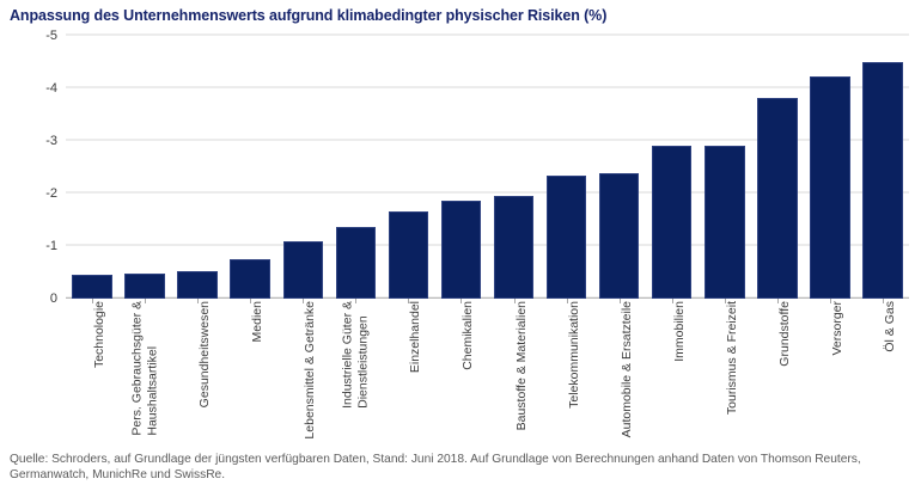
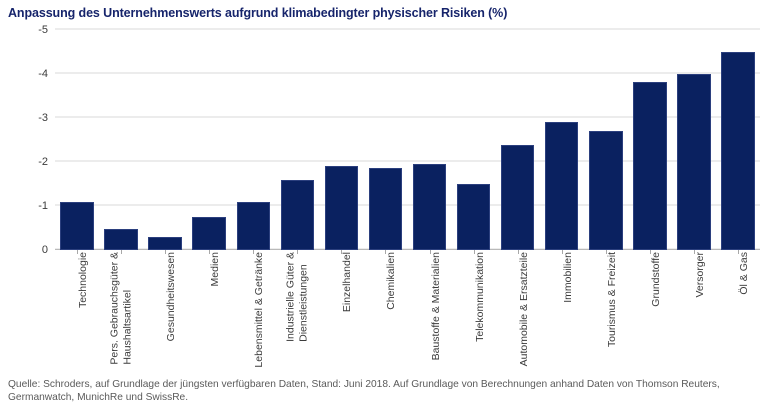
Technologie: -0.5 -> -1.1
Gesundheitswesen: -0.5 -> -0.3
Industrielle Güter & Dienstleistungen: -1.4 -> -1.6
Einzelhandel: -1.7 -> -1.9
Telekommunikation: -2.4 -> -1.5
Tourismus & Freizeit: -2.9 -> -2.7
Versorger: -4.2 -> -4.0
